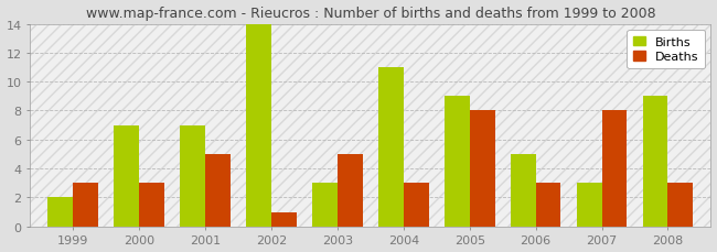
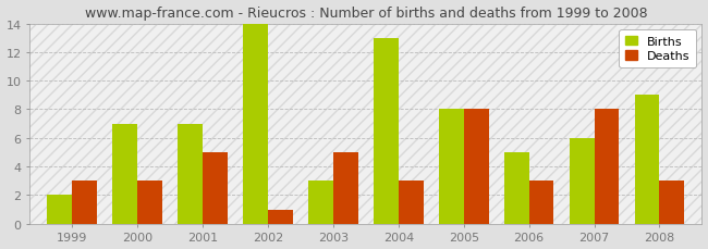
Births/2004: 11 -> 13
Births/2005: 9 -> 8
Births/2007: 3 -> 6
